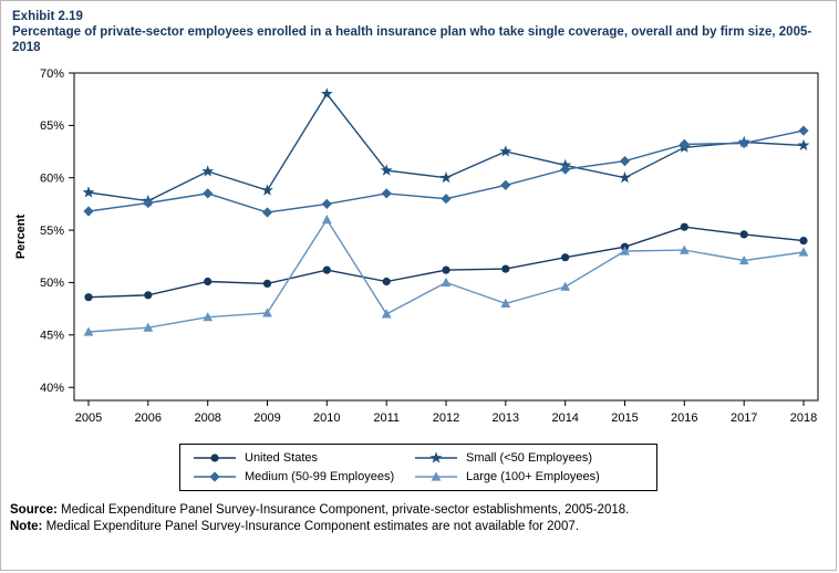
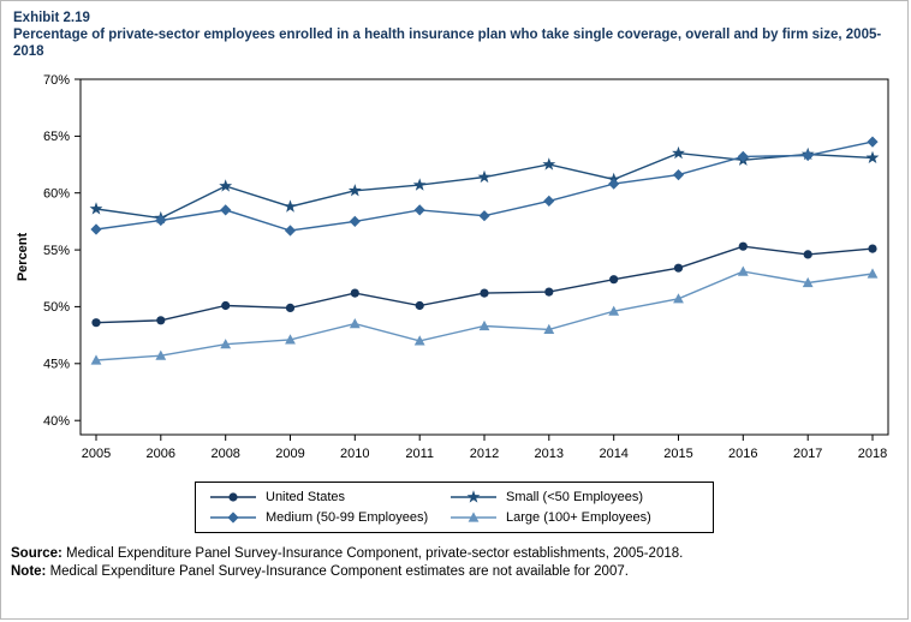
Small (<50 Employees)/2010: 68% -> 60%
Large (100+ Employees)/2010: 56% -> 48%
Small (<50 Employees)/2012: 60% -> 61%
Large (100+ Employees)/2012: 50% -> 48%
Small (<50 Employees)/2015: 60% -> 64%
Large (100+ Employees)/2015: 53% -> 51%
United States/2018: 54% -> 55%
